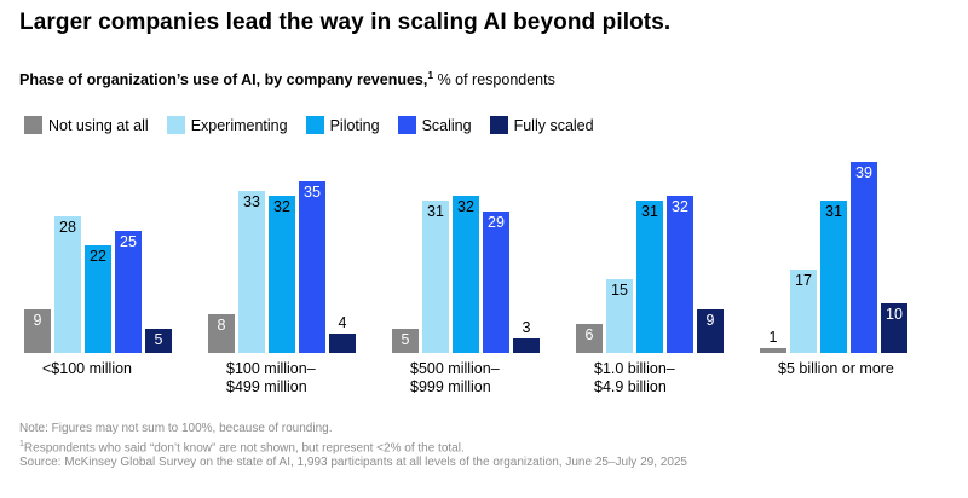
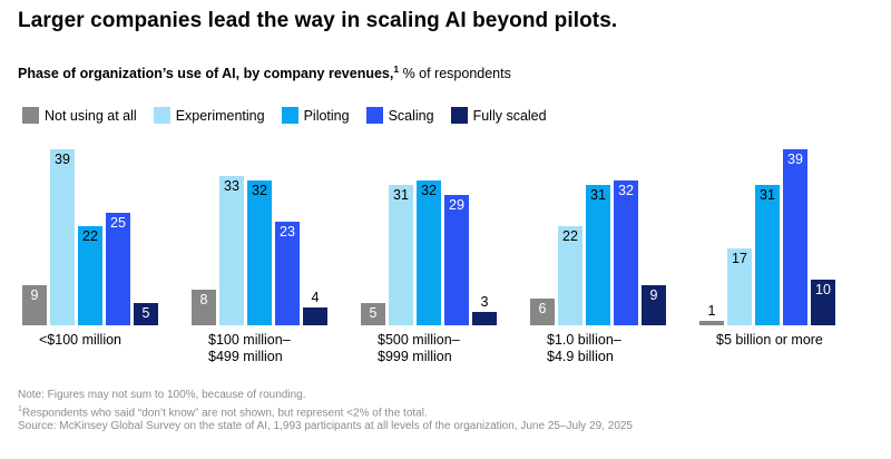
Experimenting/<$100 million: 28 -> 39
Scaling/$100 million– $499 million: 35 -> 23
Experimenting/$1.0 billion– $4.9 billion: 15 -> 22
